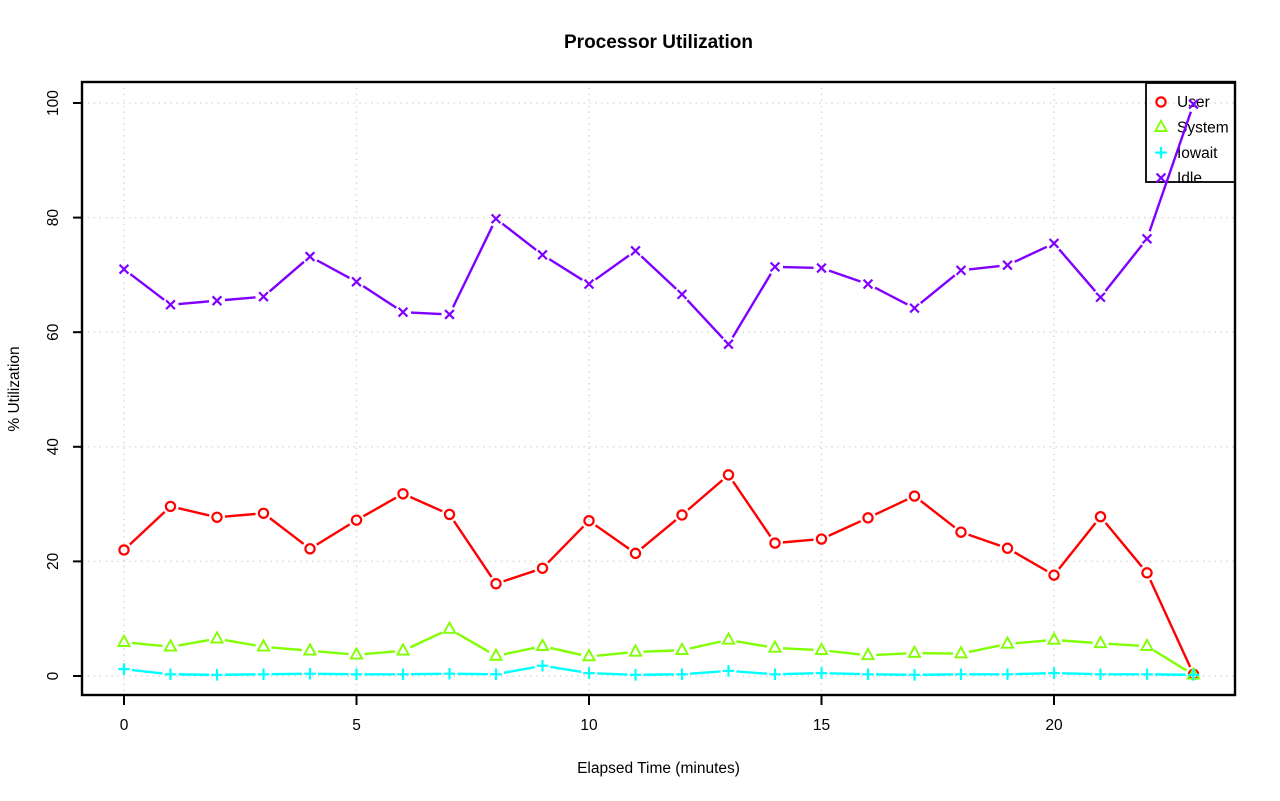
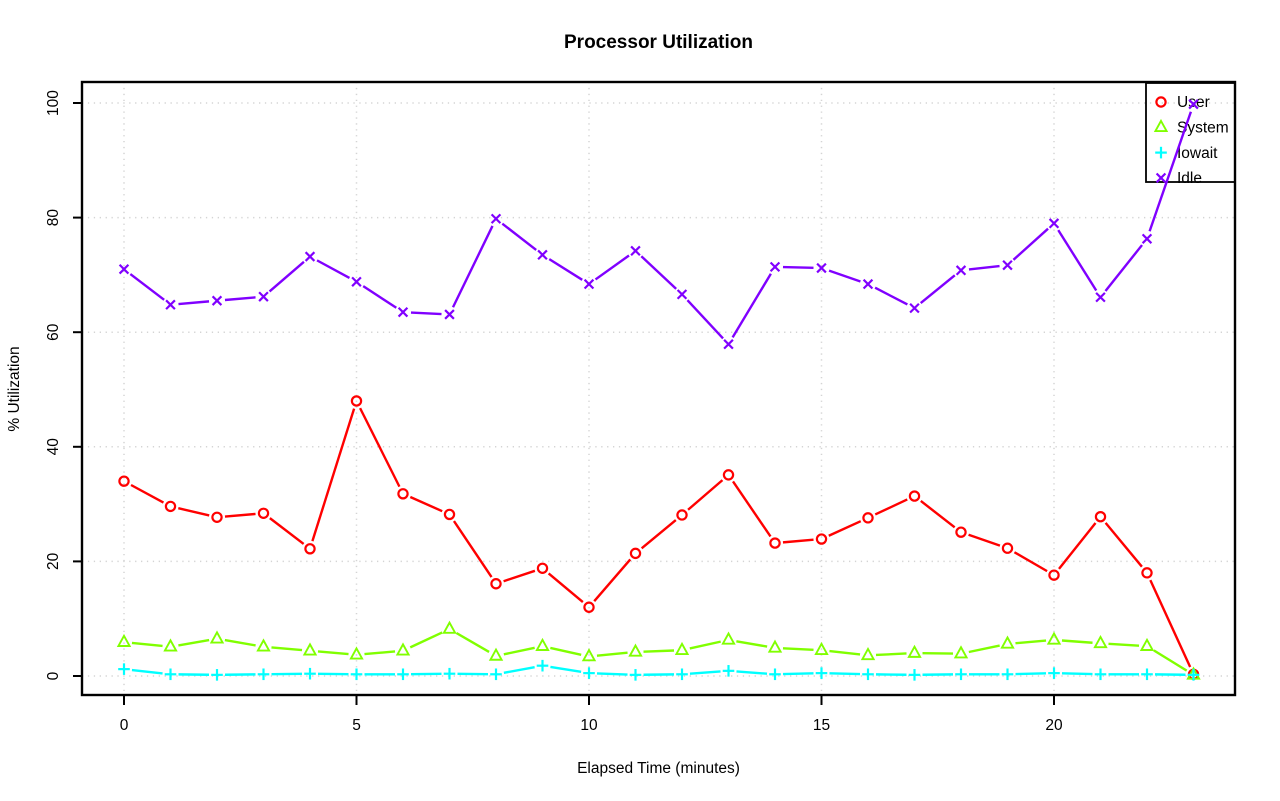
User/0: 22 -> 34
User/5: 27 -> 48
User/10: 27 -> 12
Idle/20: 76 -> 79
